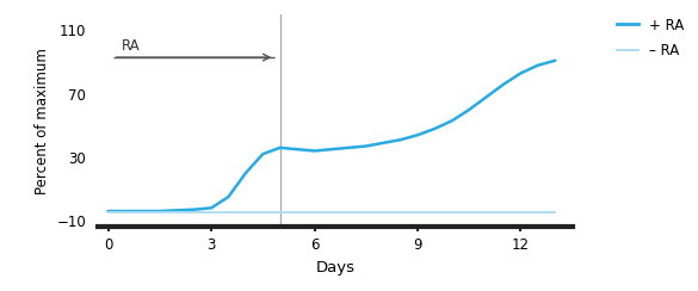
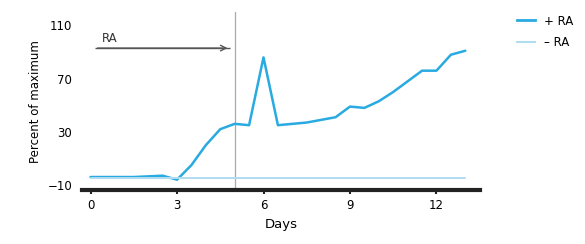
3: -2 -> -6
6: 34 -> 86
9: 44 -> 49
12: 83 -> 76
